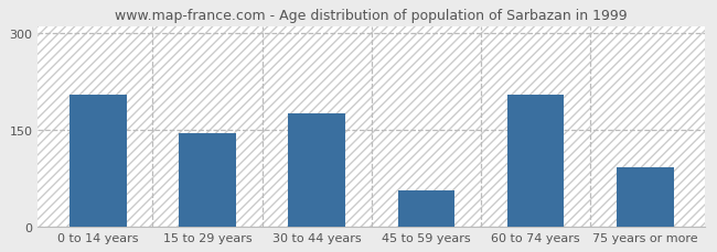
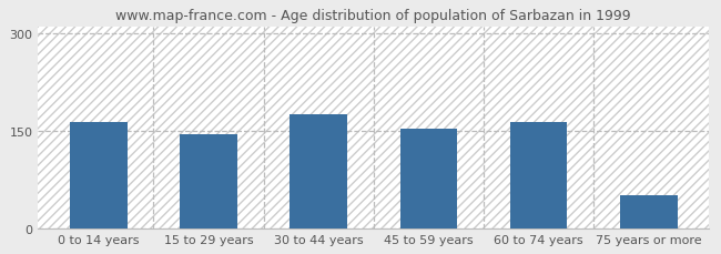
0 to 14 years: 204 -> 163
45 to 59 years: 56 -> 153
60 to 74 years: 204 -> 164
75 years or more: 92 -> 51
